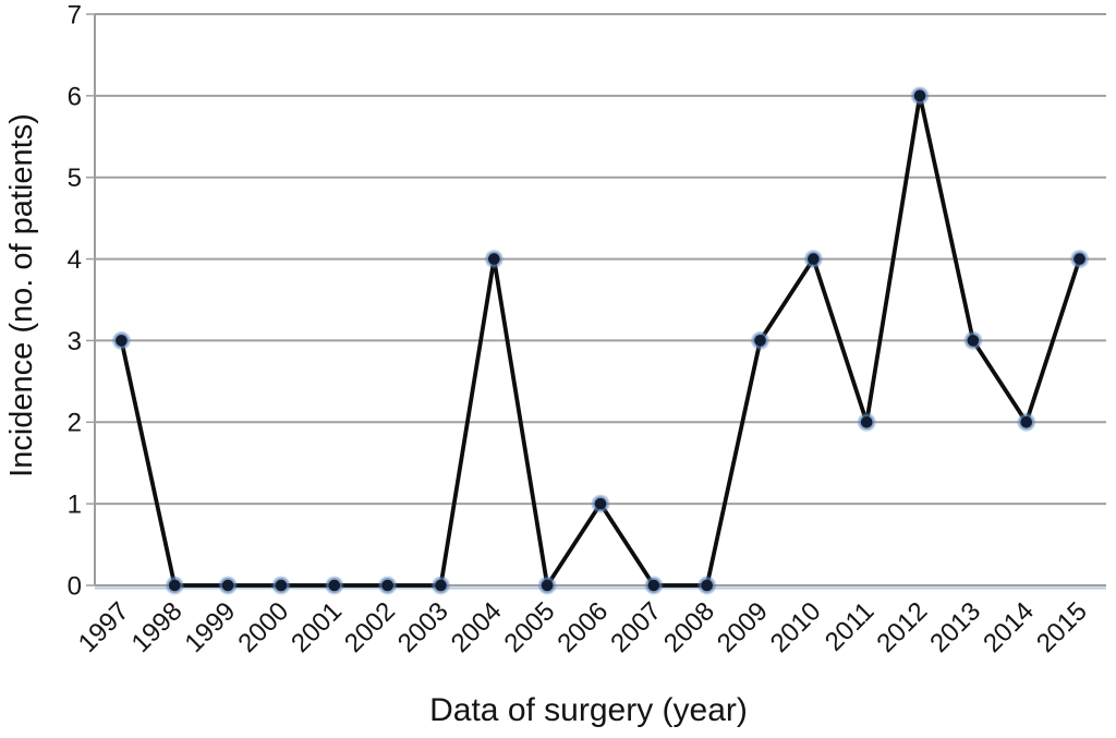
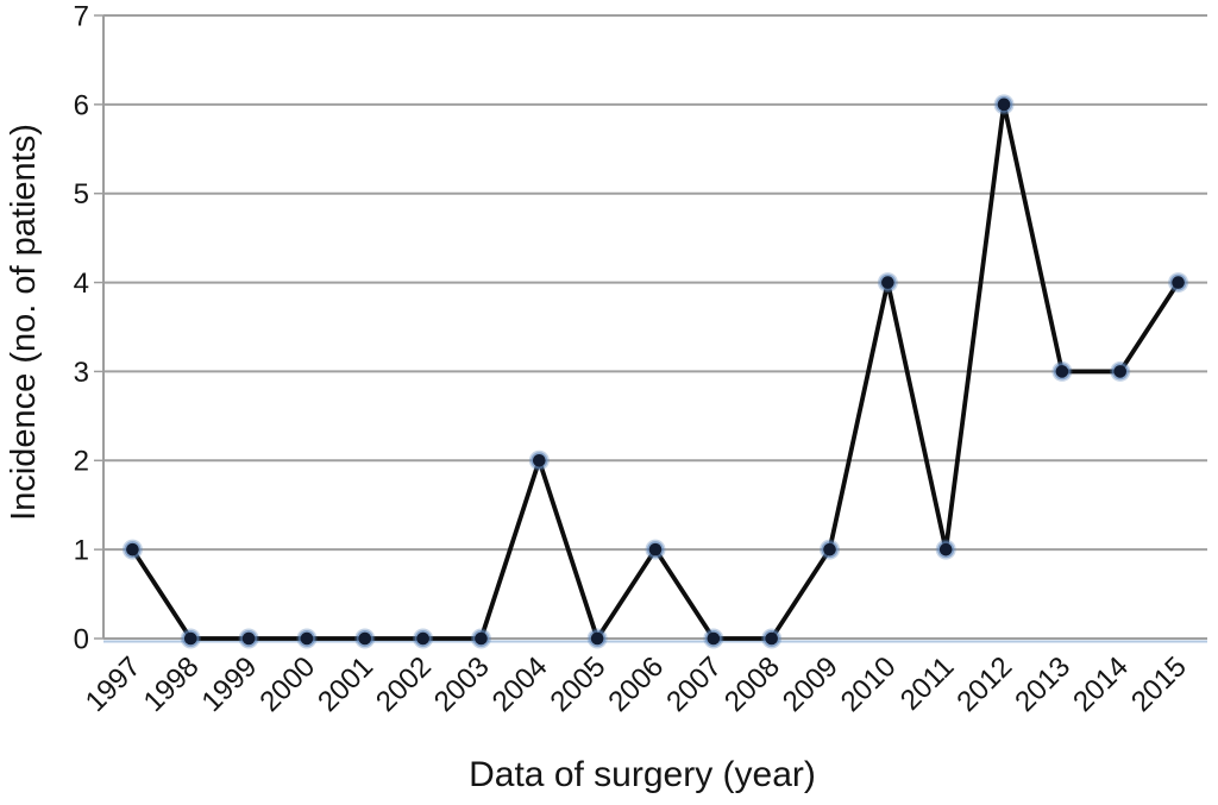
1997: 3 -> 1
2004: 4 -> 2
2009: 3 -> 1
2011: 2 -> 1
2014: 2 -> 3
